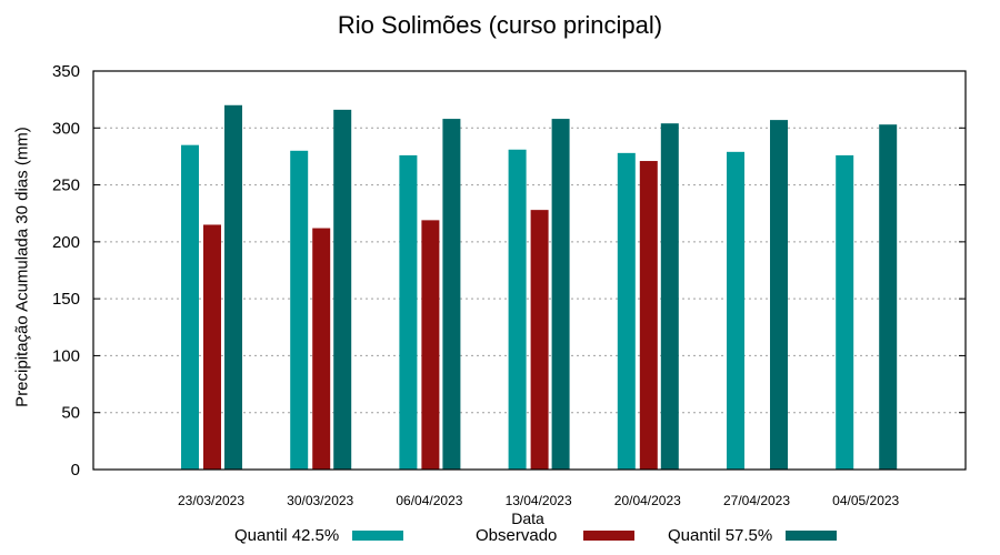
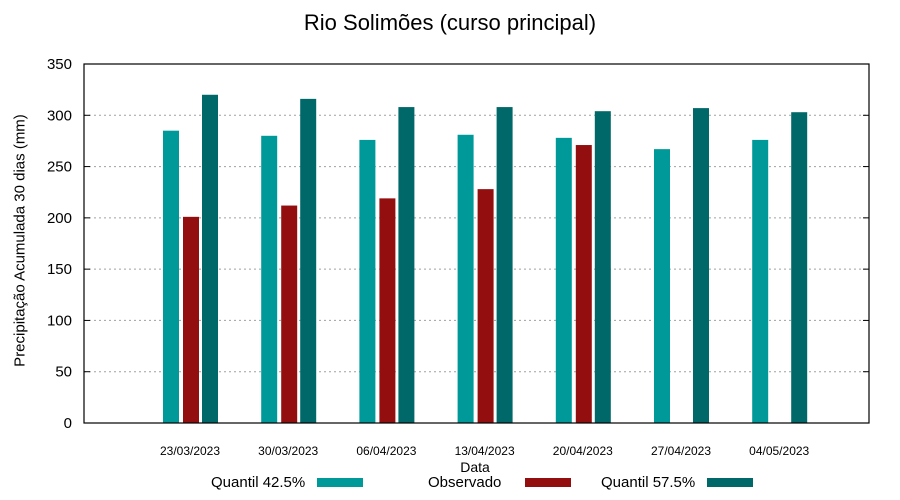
Observado/23/03/2023: 215 -> 201
Quantil 42.5%/27/04/2023: 279 -> 267
